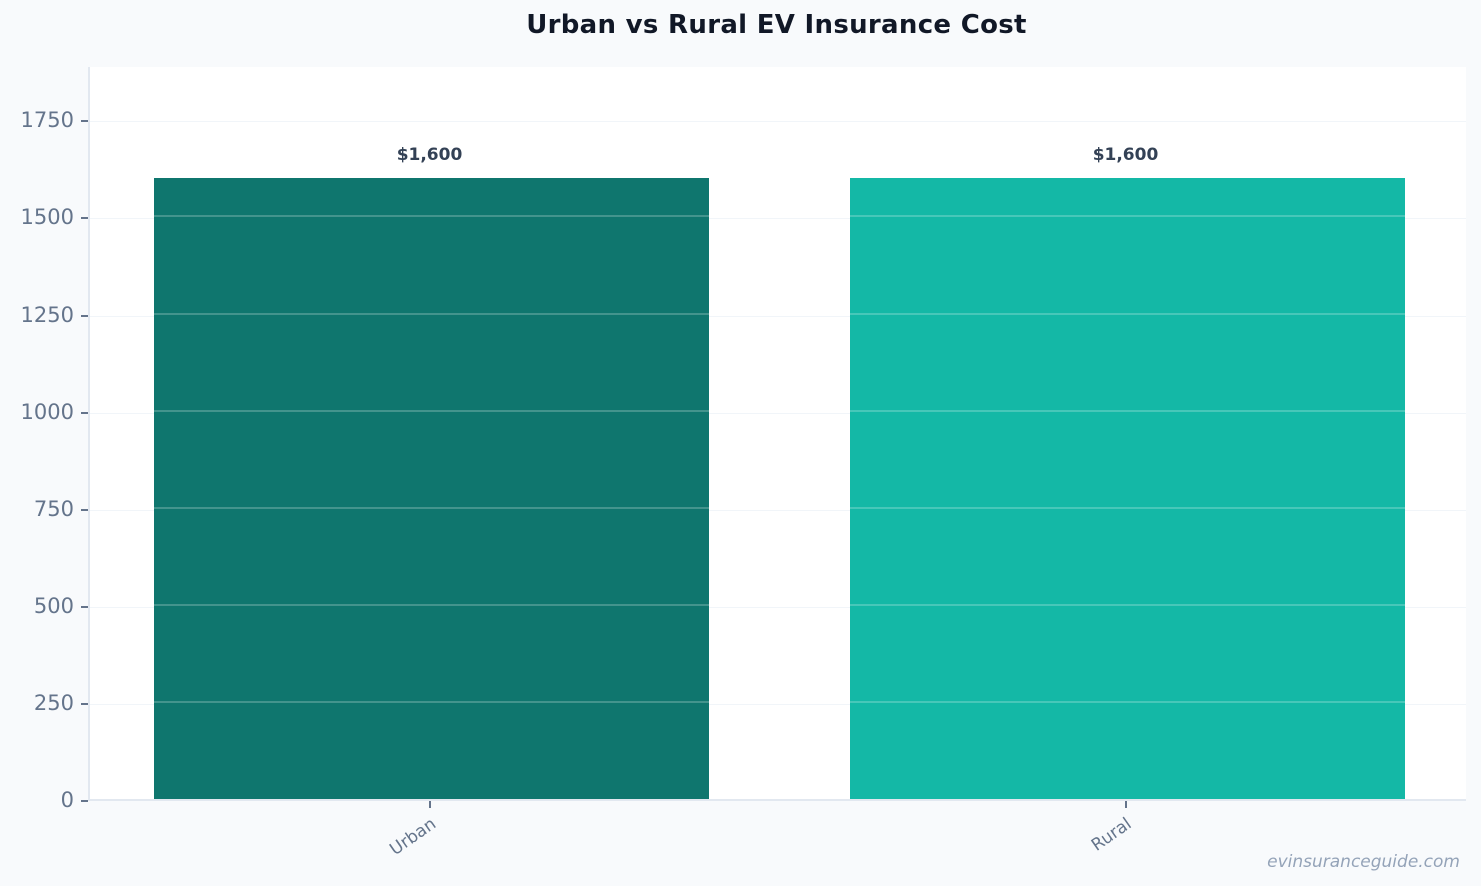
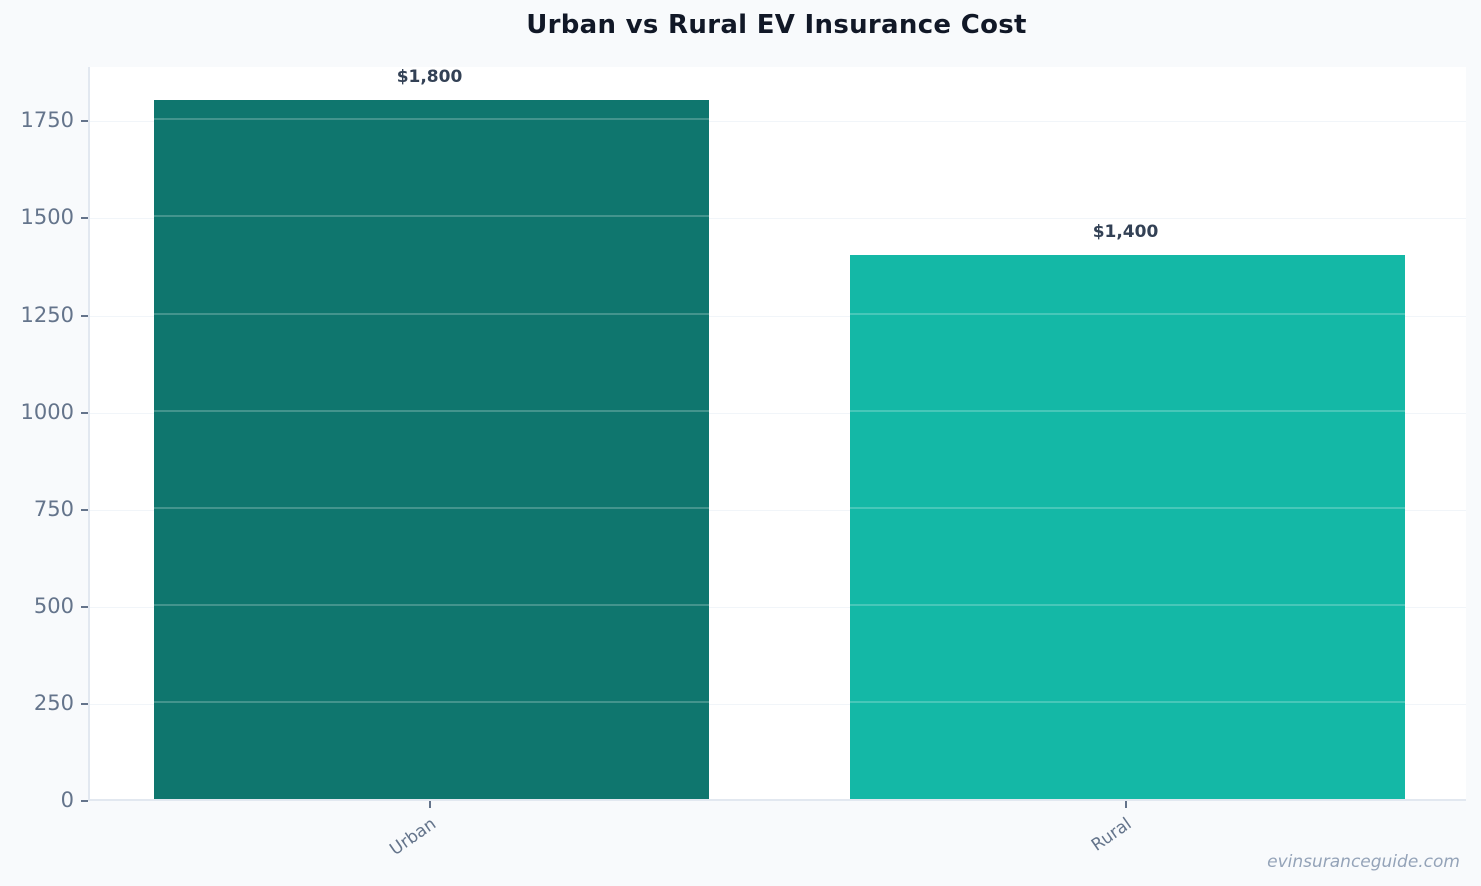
Urban: $1,600 -> $1,800
Rural: $1,600 -> $1,400
